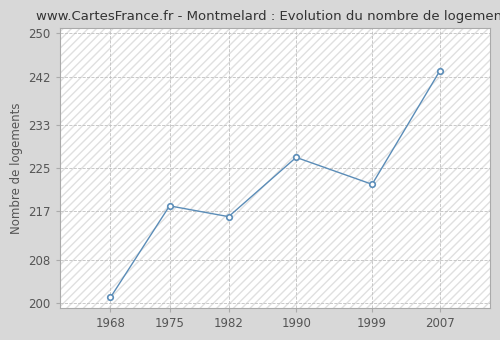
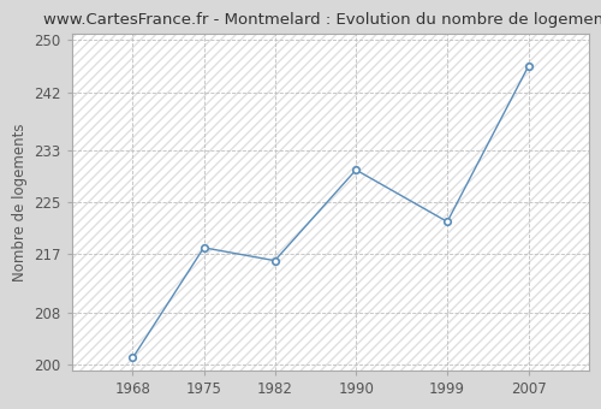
1990: 227 -> 230
2007: 243 -> 246
